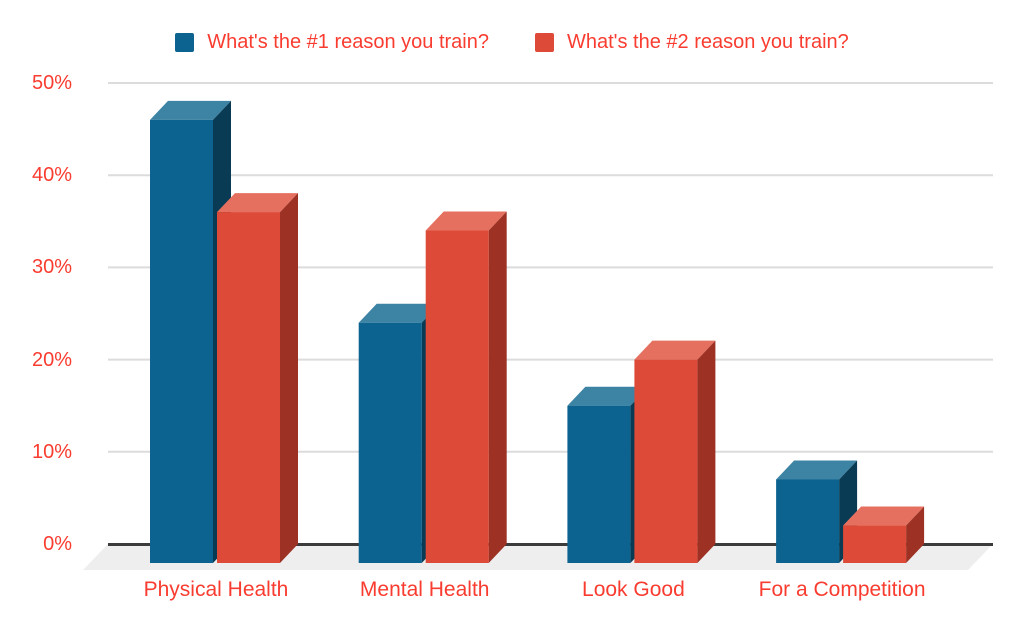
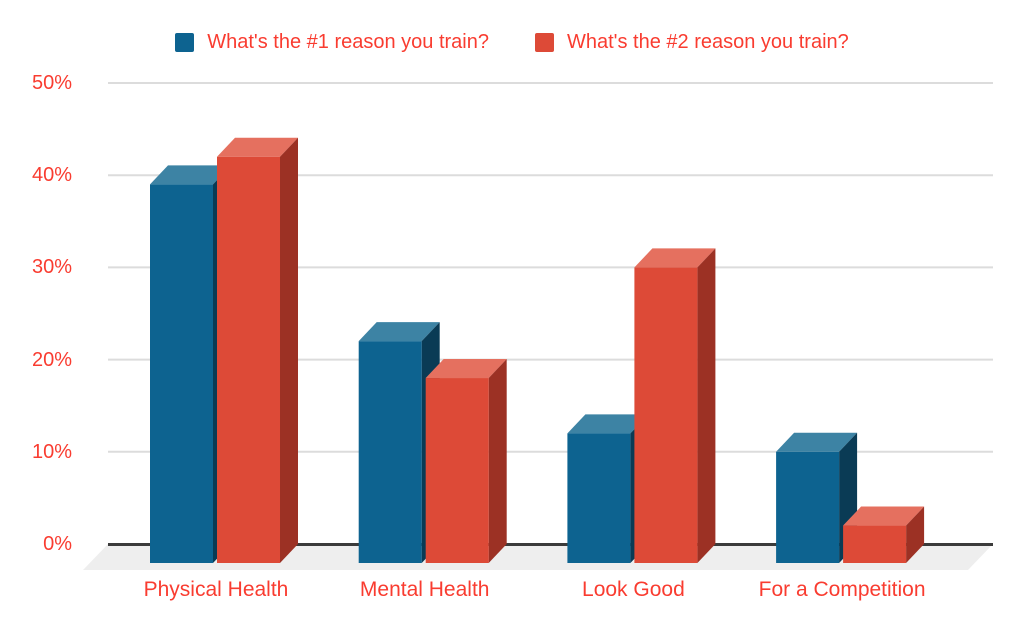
What's the #1 reason you train?/Physical Health: 46% -> 39%
What's the #2 reason you train?/Physical Health: 36% -> 42%
What's the #1 reason you train?/Mental Health: 24% -> 22%
What's the #2 reason you train?/Mental Health: 34% -> 18%
What's the #1 reason you train?/Look Good: 15% -> 12%
What's the #2 reason you train?/Look Good: 20% -> 30%
What's the #1 reason you train?/For a Competition: 7% -> 10%
